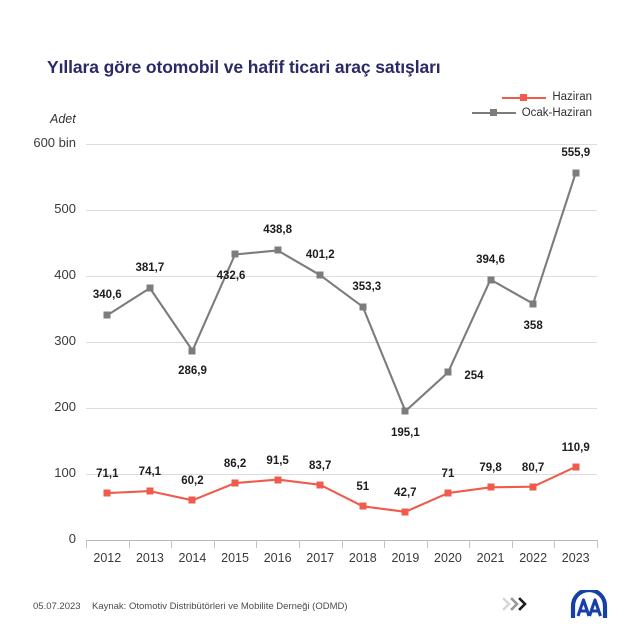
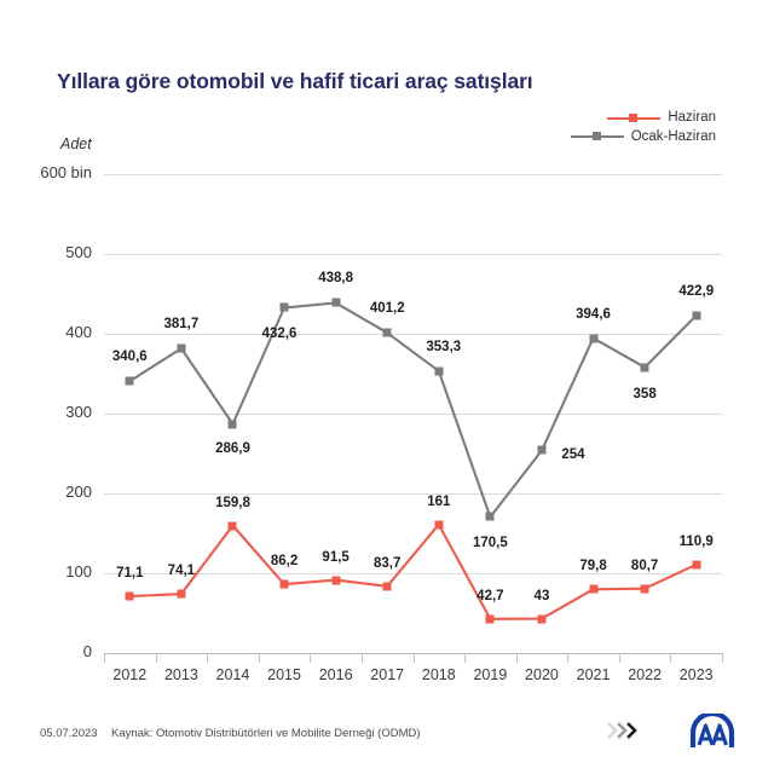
Haziran/2014: 60,2 -> 159,8
Haziran/2018: 51 -> 161
Ocak-Haziran/2019: 195,1 -> 170,5
Haziran/2020: 71 -> 43
Ocak-Haziran/2023: 555,9 -> 422,9
